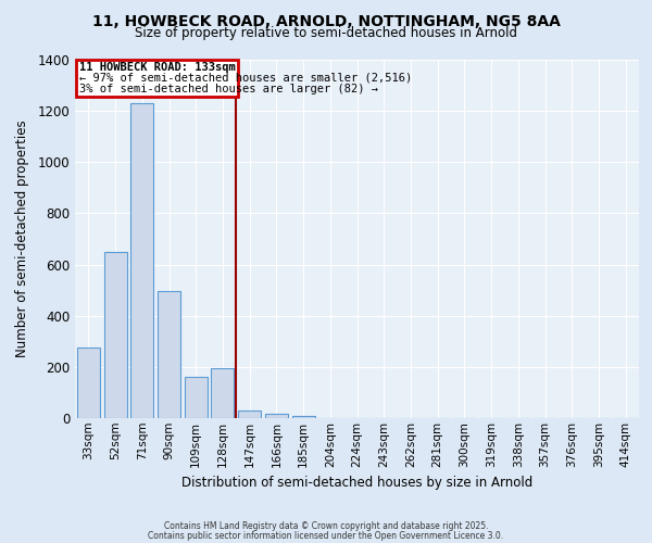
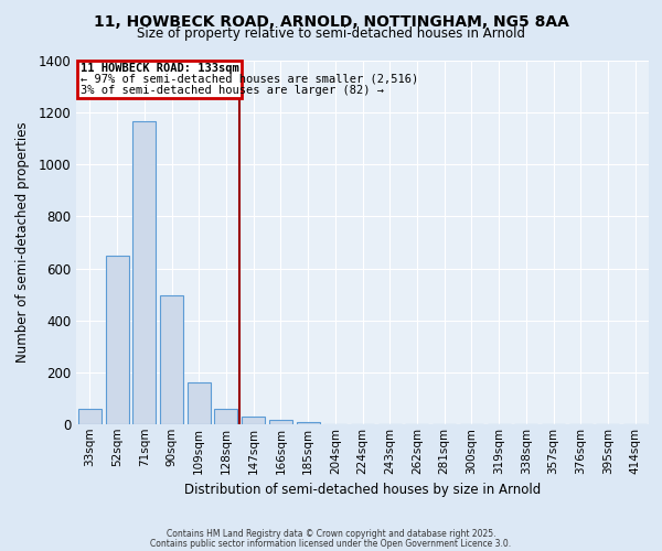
33sqm: 275 -> 60
71sqm: 1230 -> 1165
128sqm: 195 -> 60
